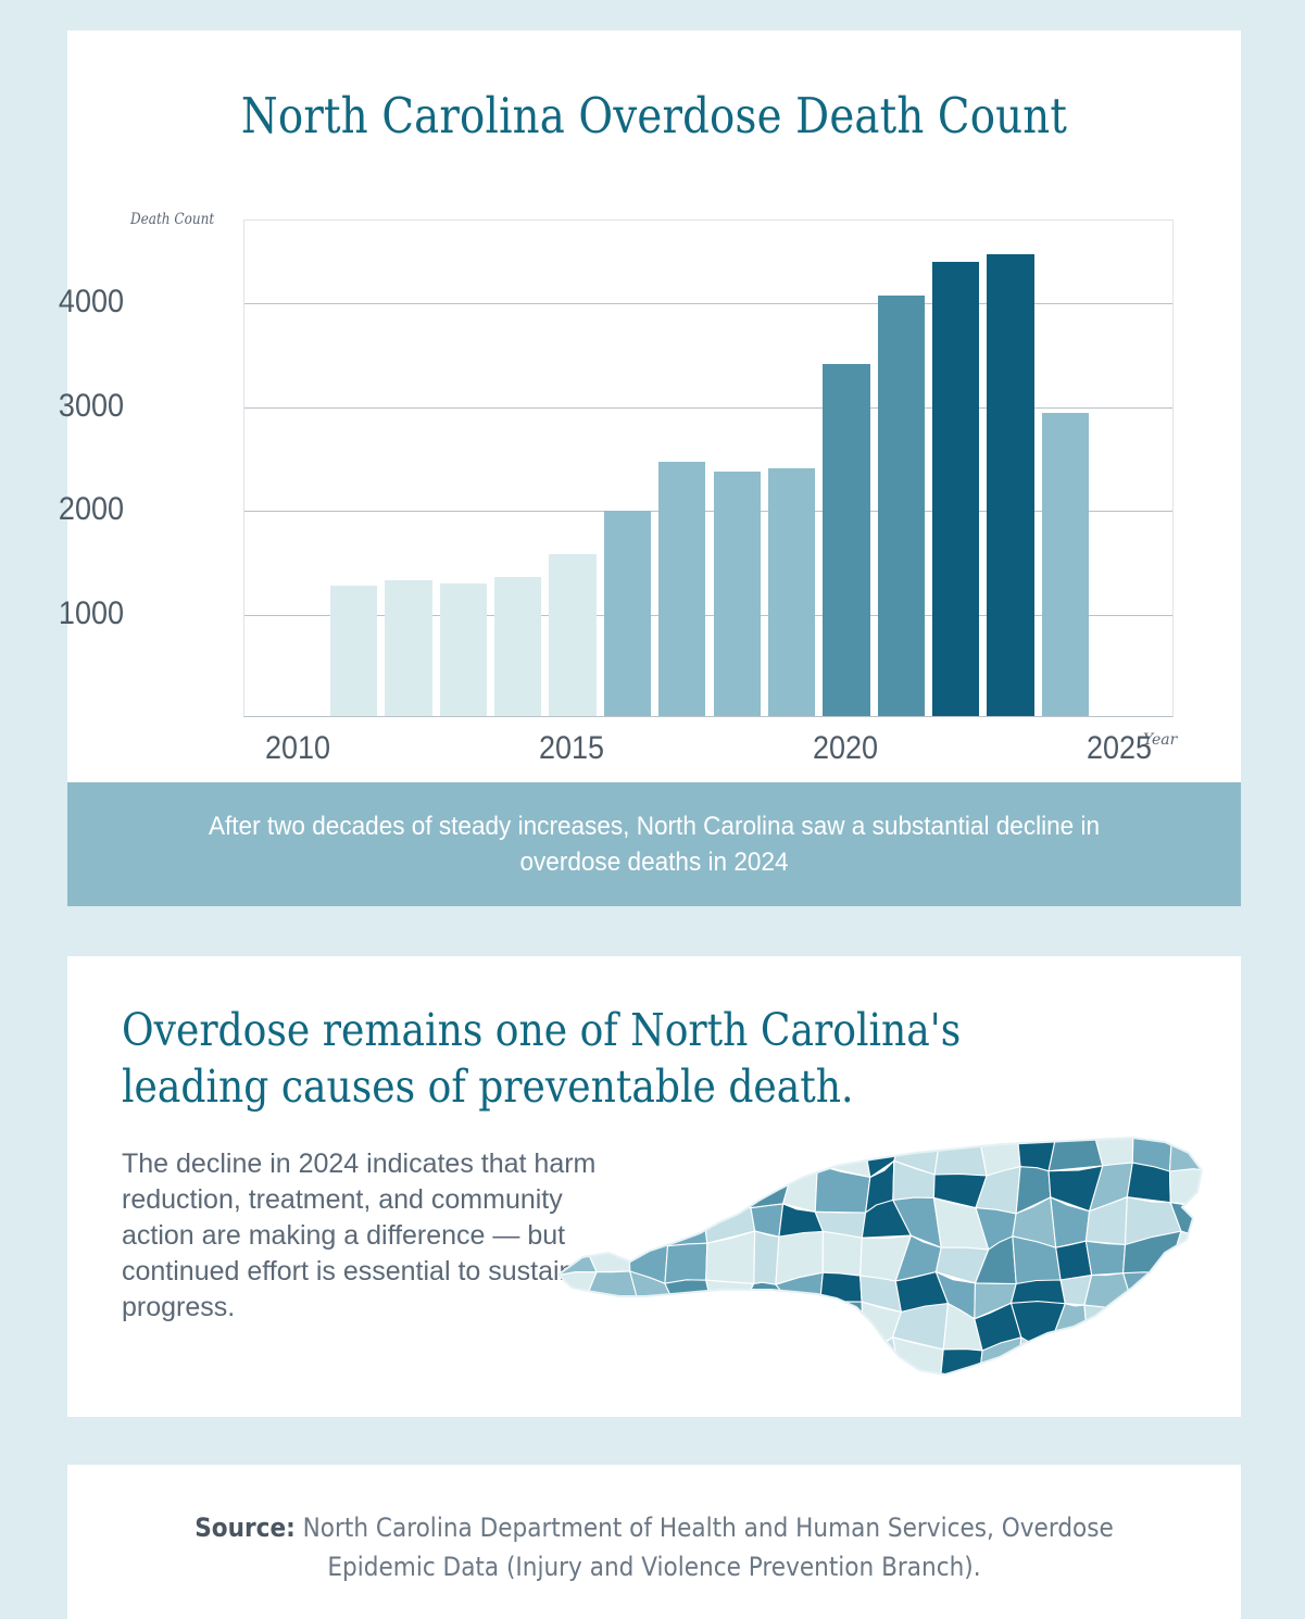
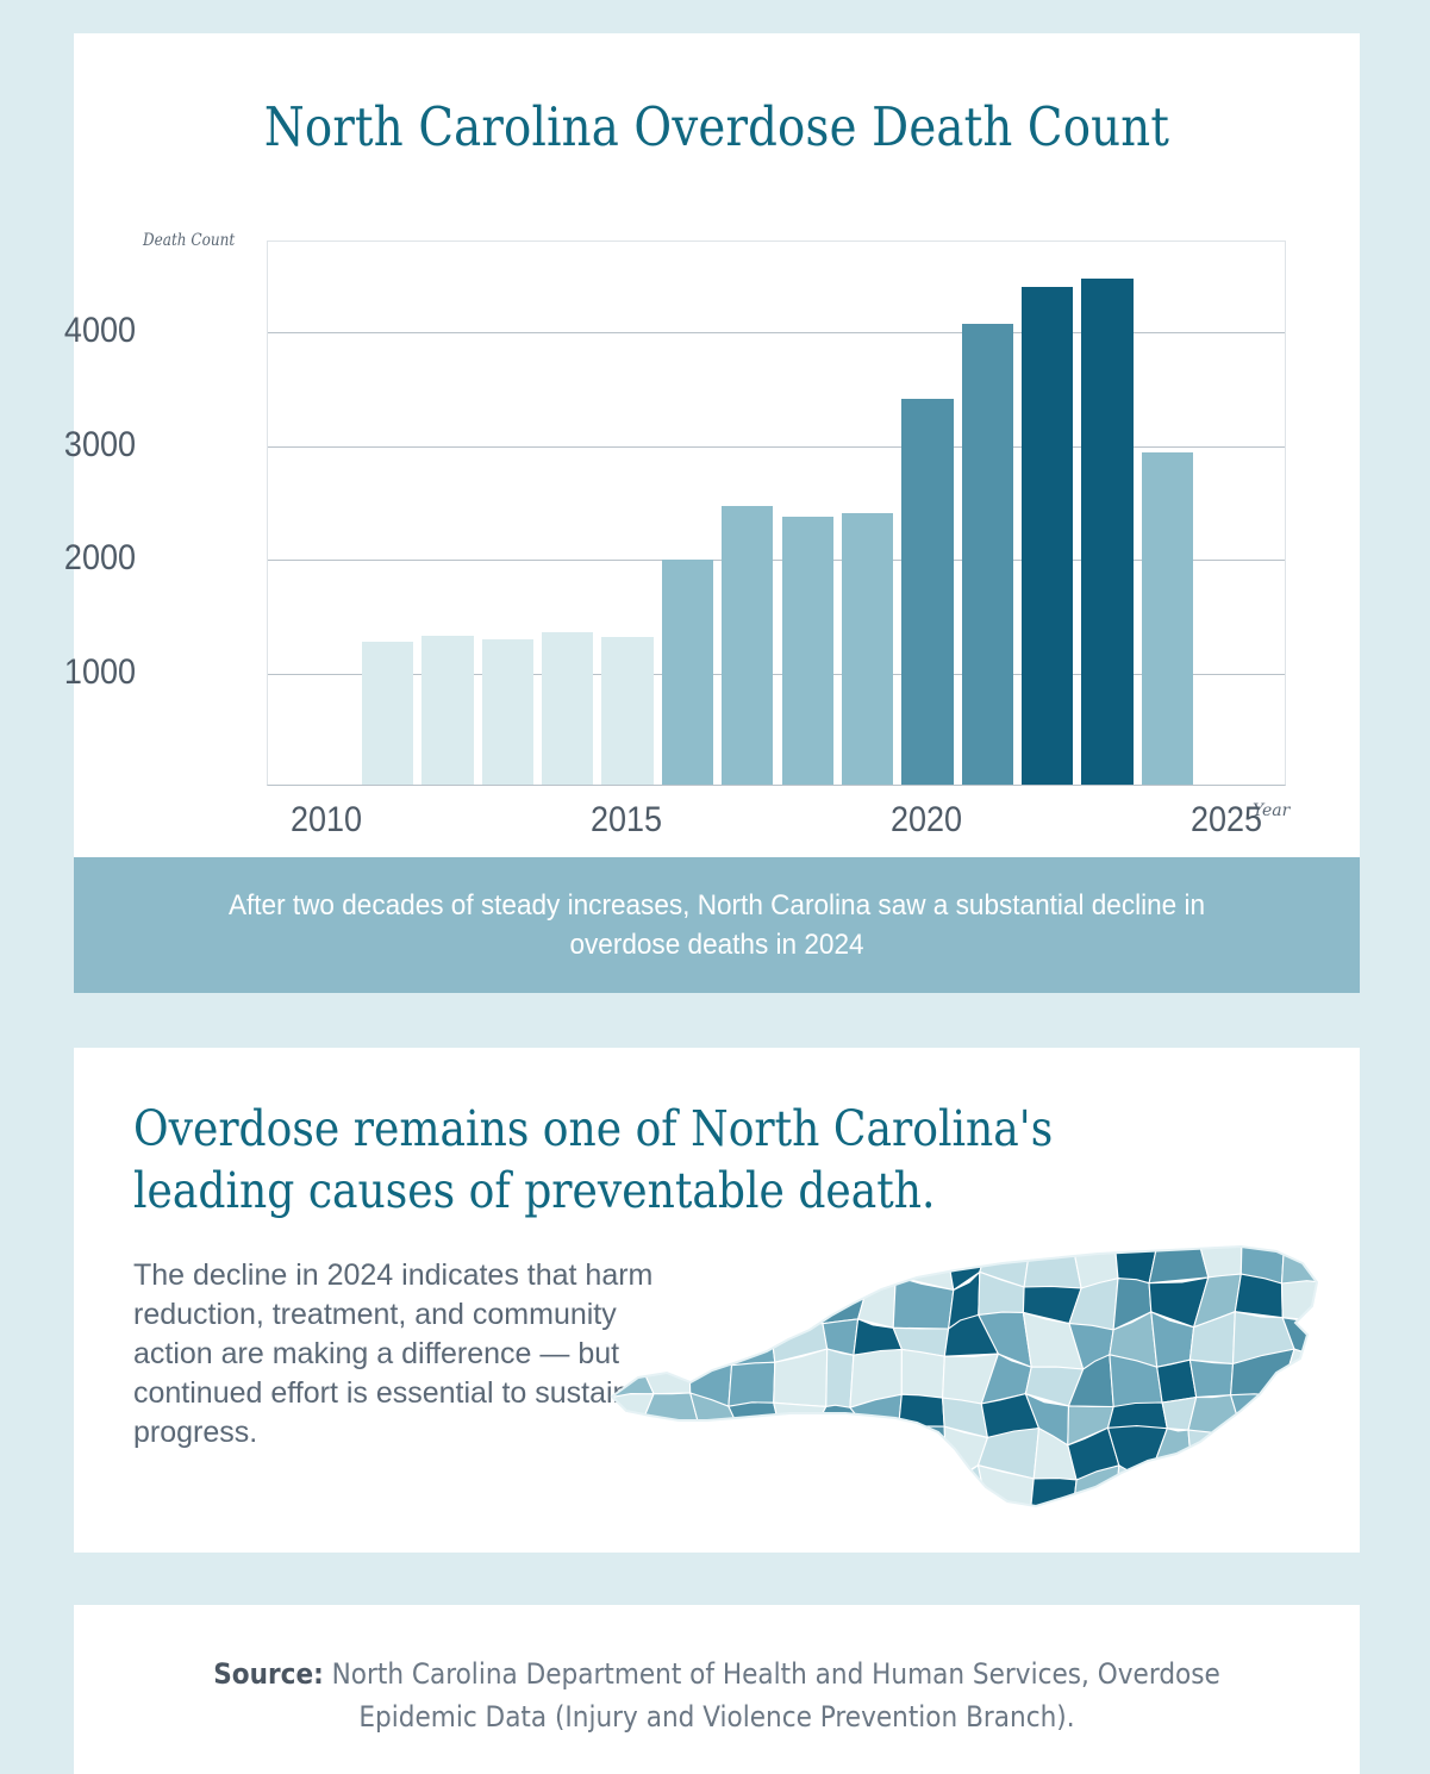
2015: 1600 -> 1300
